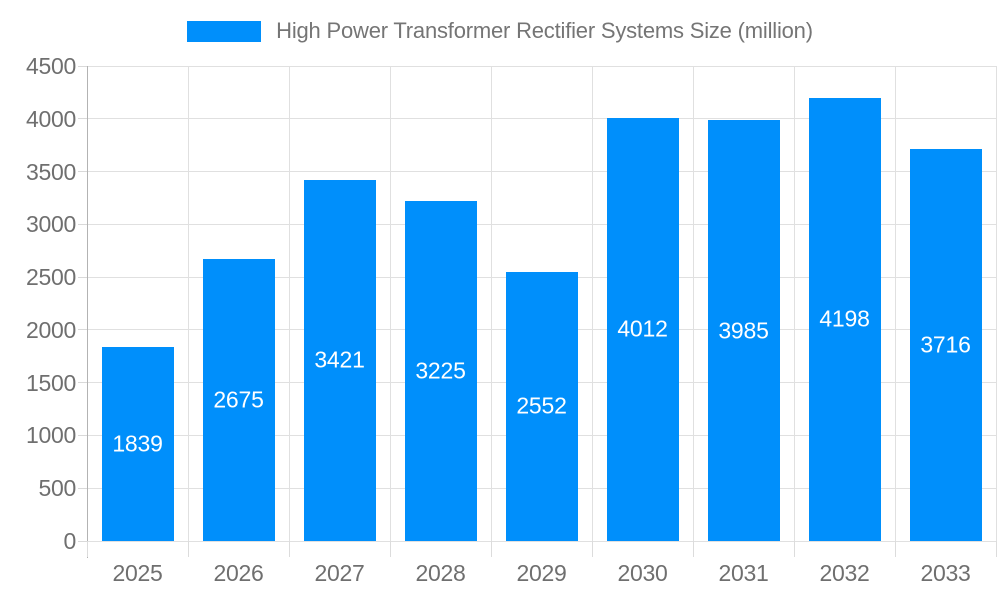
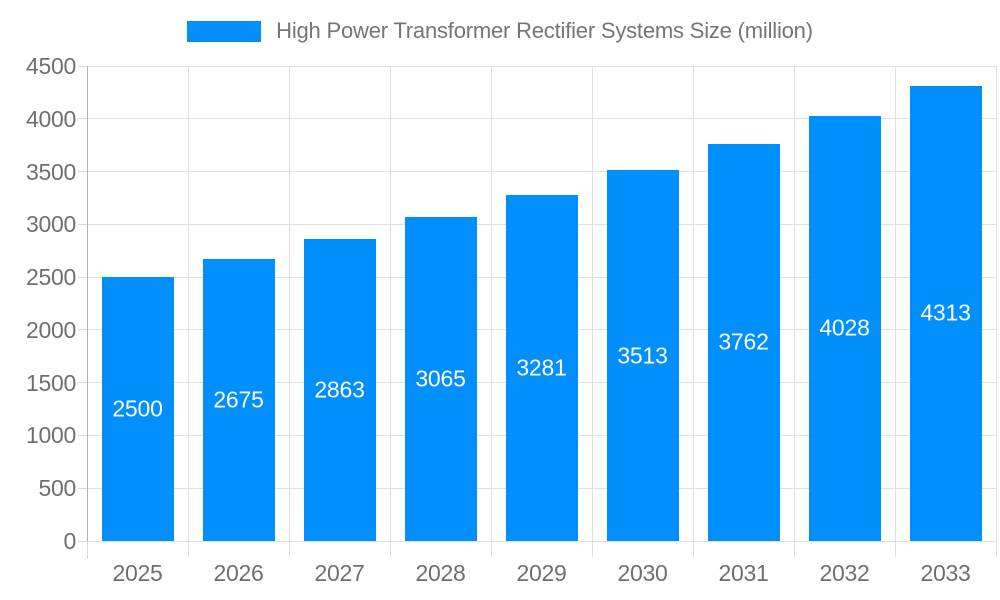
2025: 1839 -> 2500
2027: 3421 -> 2863
2028: 3225 -> 3065
2029: 2552 -> 3281
2030: 4012 -> 3513
2031: 3985 -> 3762
2032: 4198 -> 4028
2033: 3716 -> 4313
